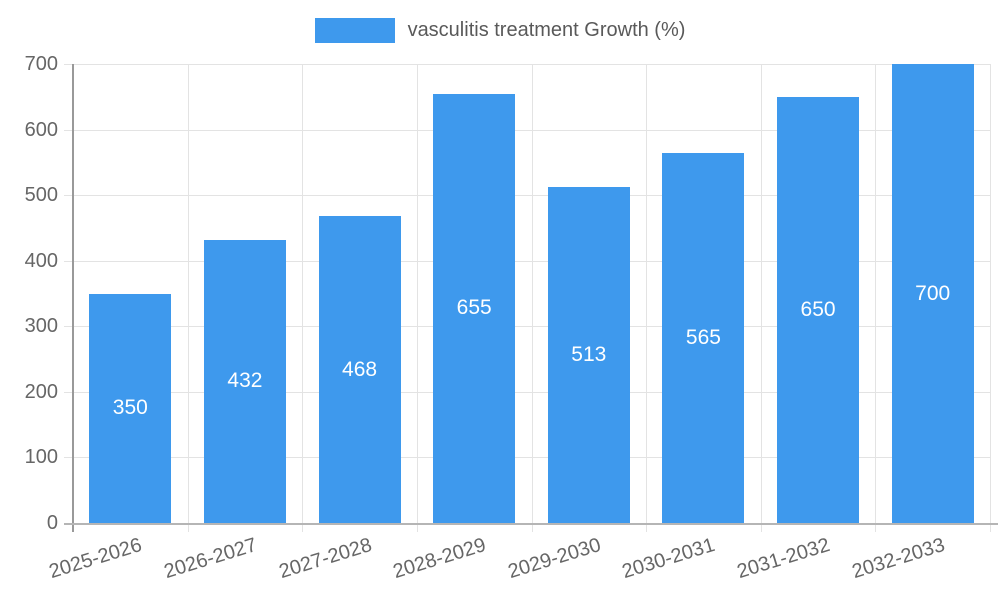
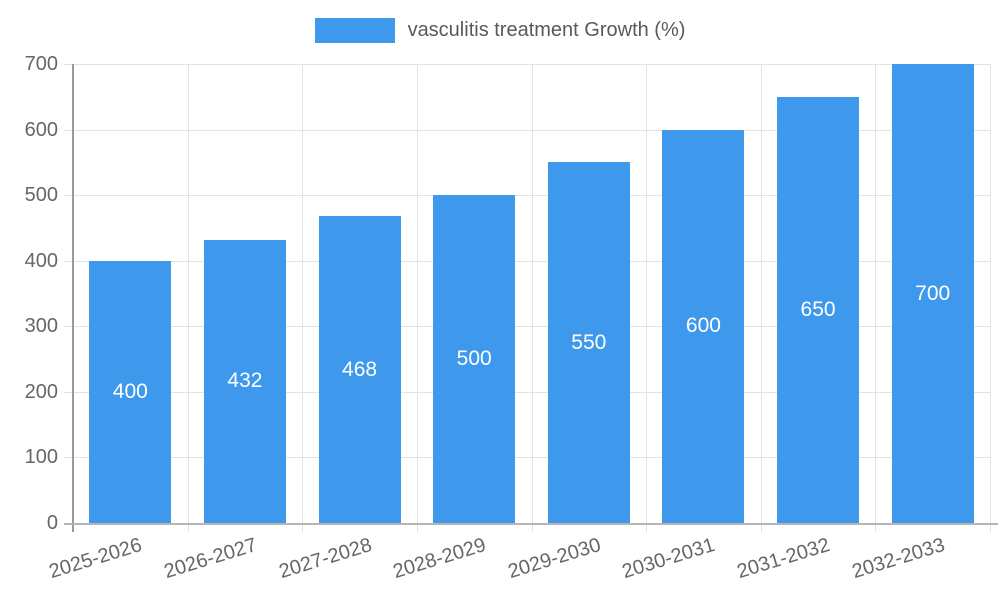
2025-2026: 350 -> 400
2028-2029: 655 -> 500
2029-2030: 513 -> 550
2030-2031: 565 -> 600
